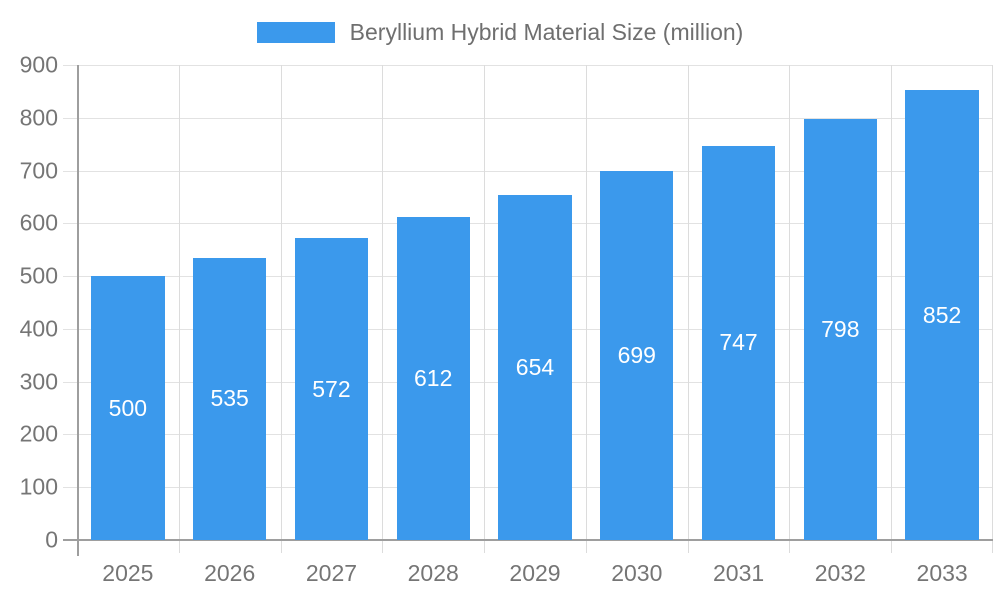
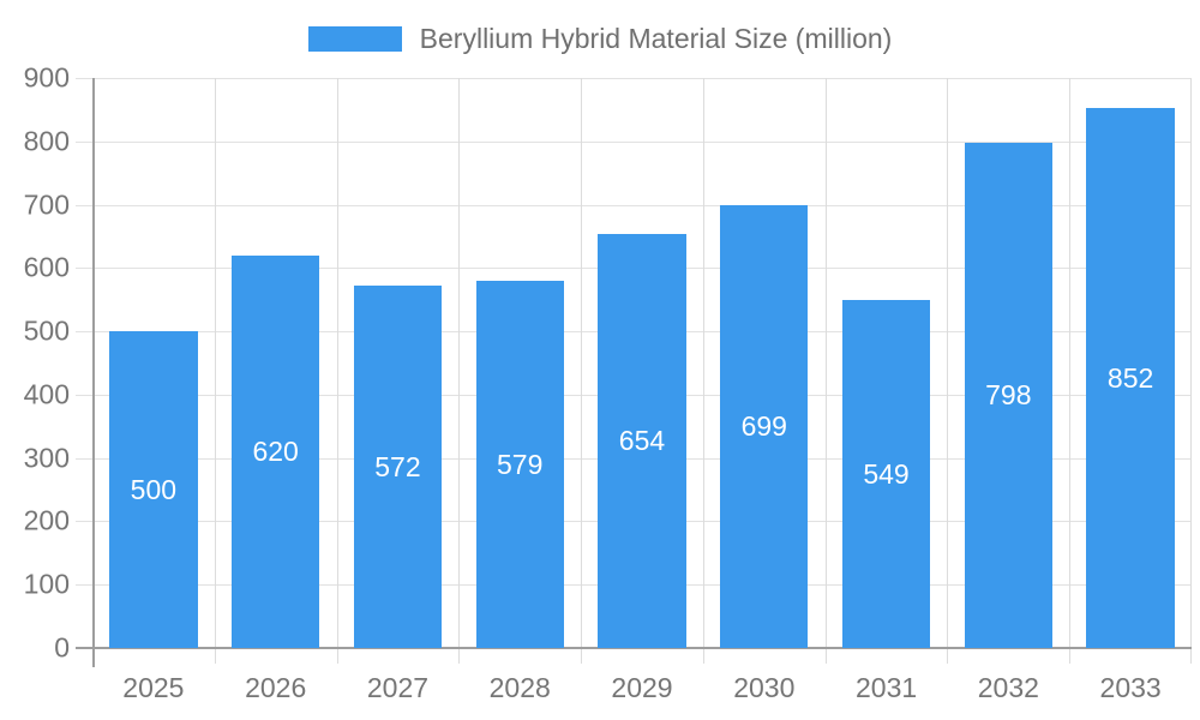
2026: 535 -> 620
2028: 612 -> 579
2031: 747 -> 549
